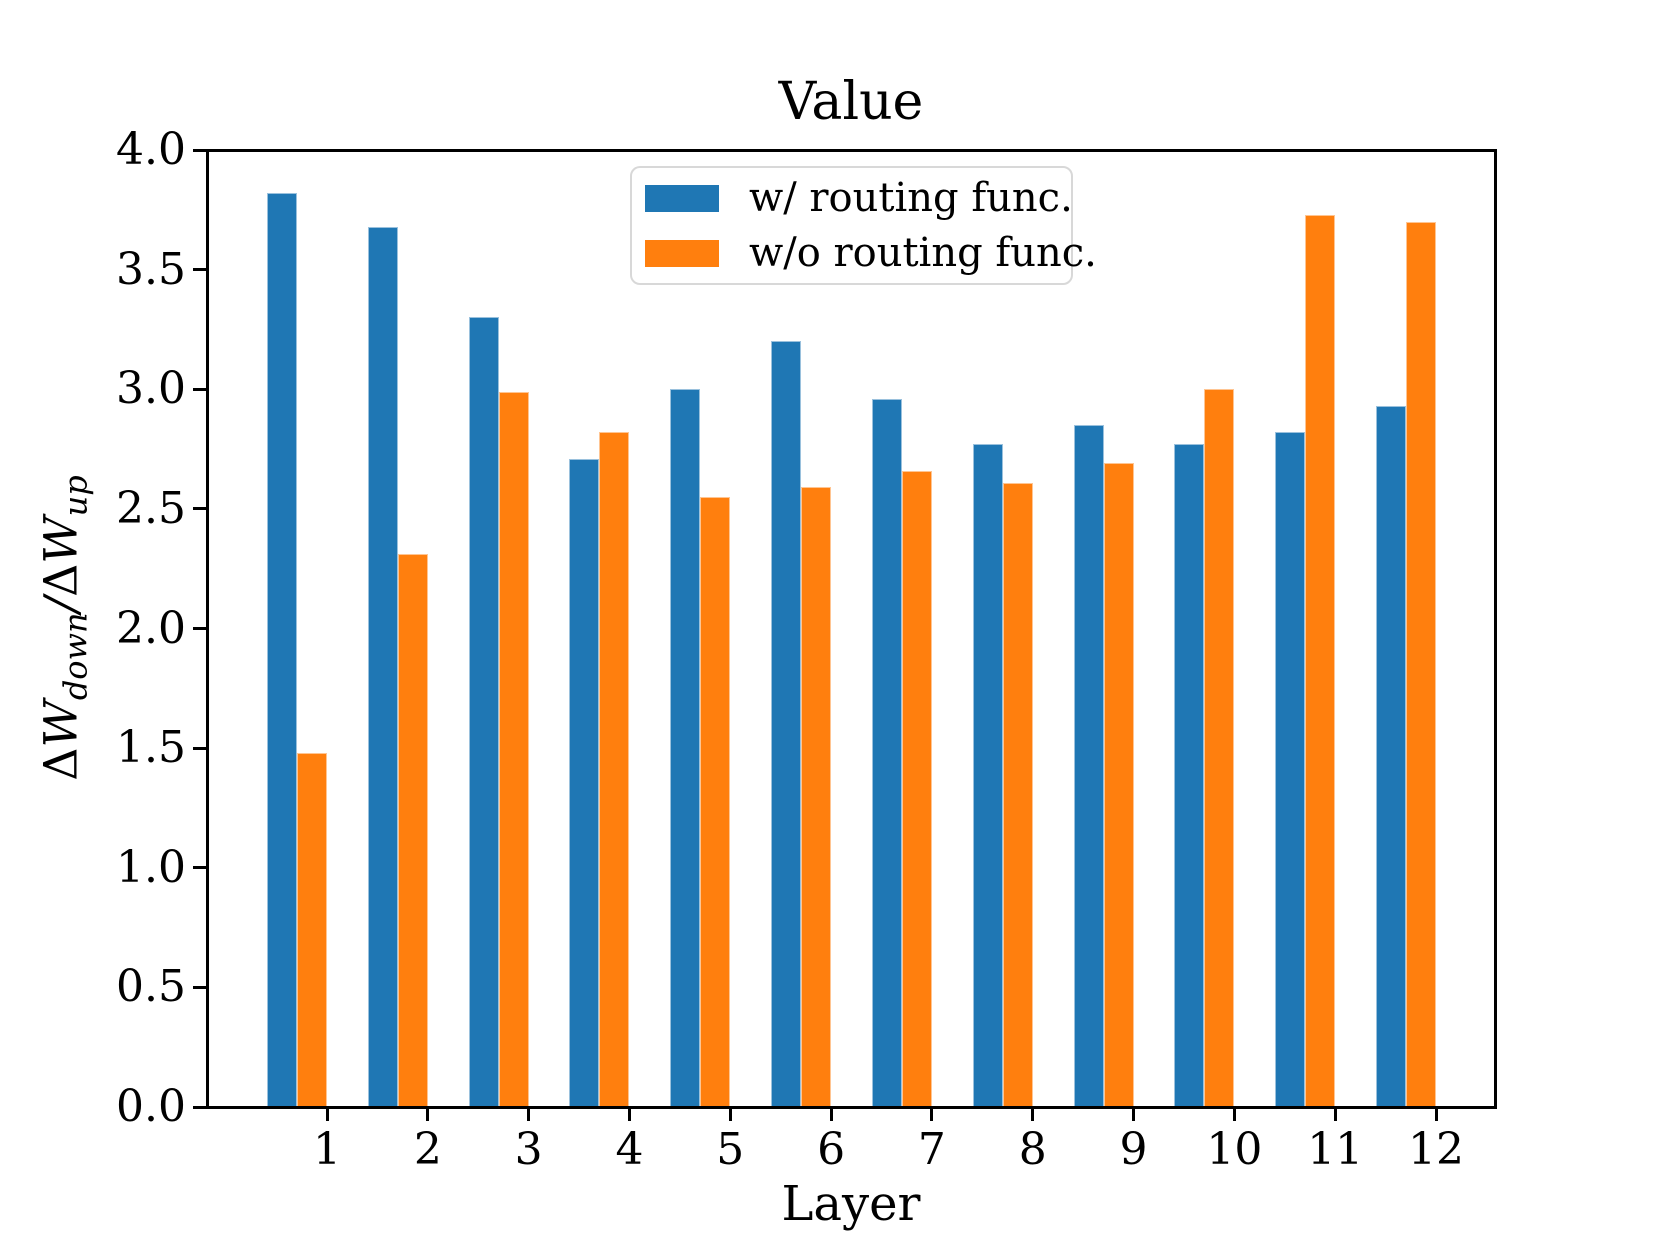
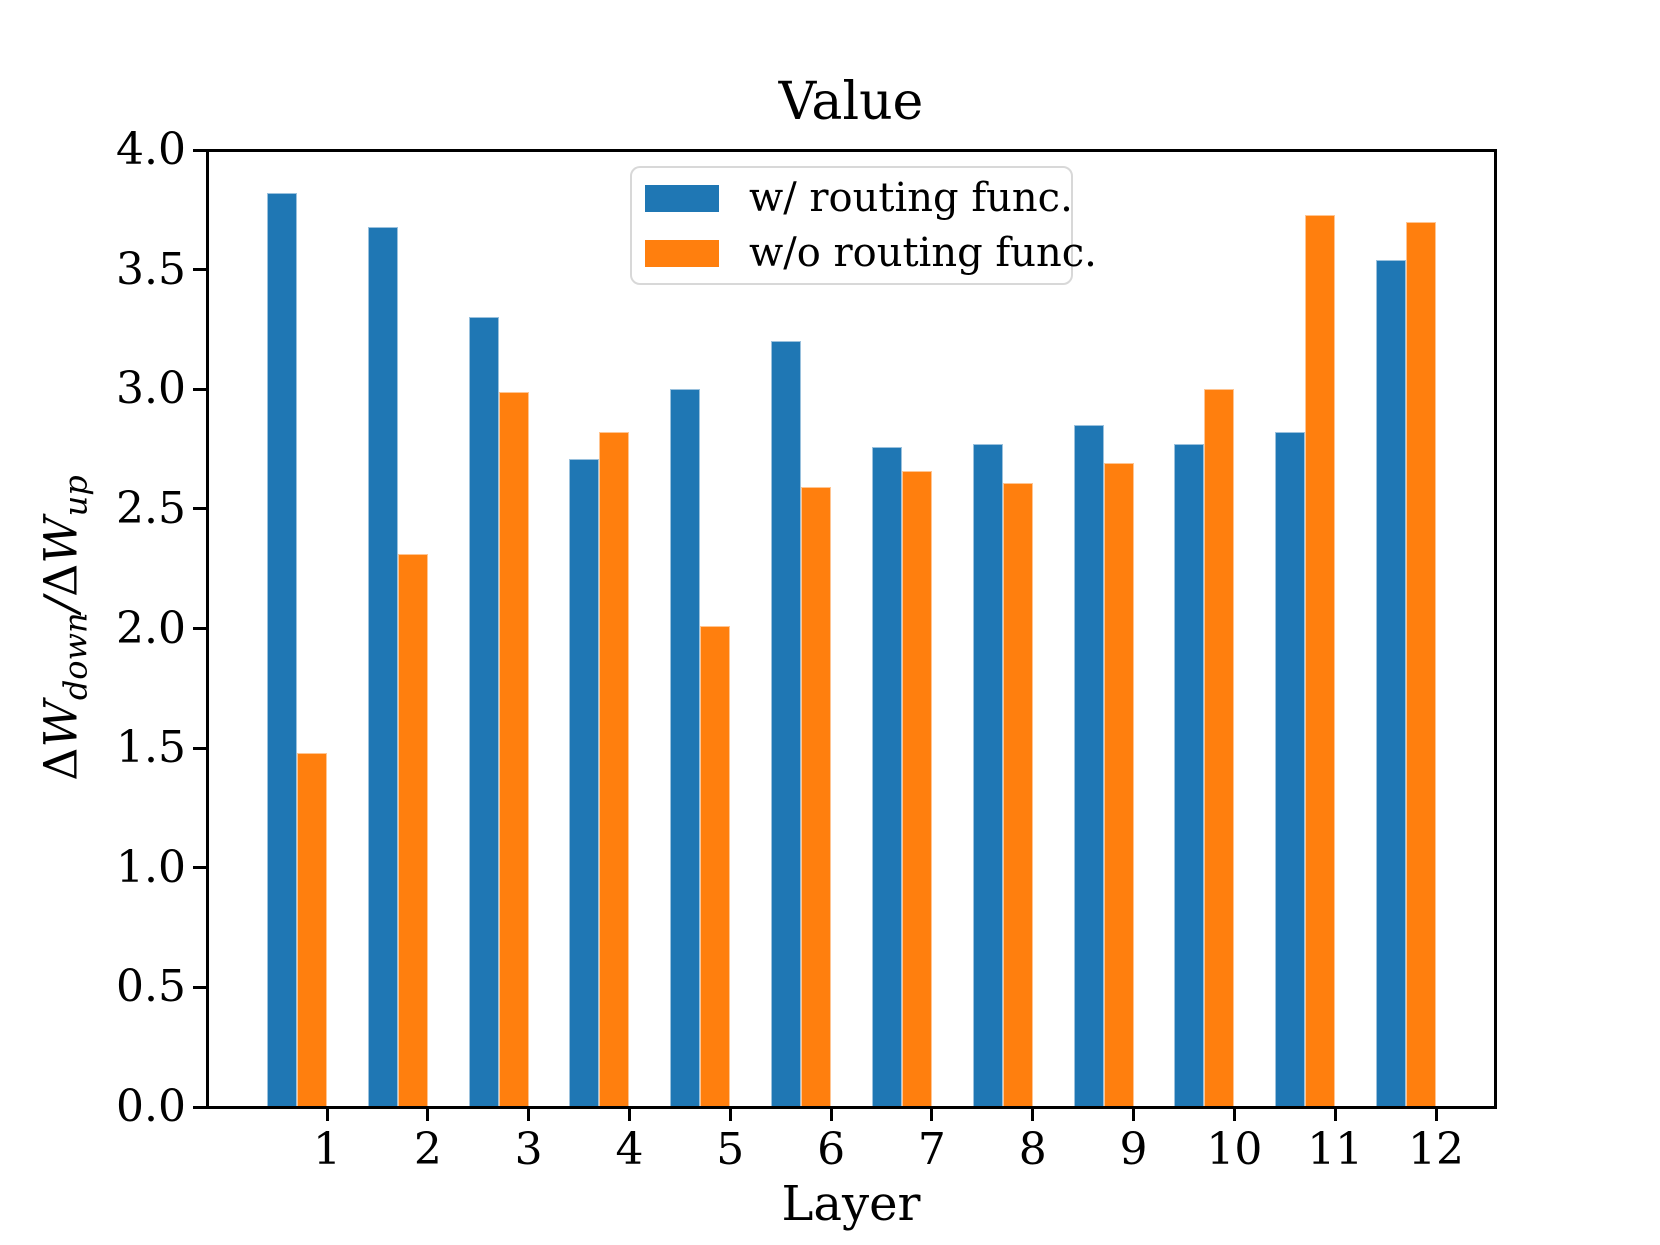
w/o routing func./5: 2.55 -> 2.01
w/ routing func./7: 2.96 -> 2.76
w/ routing func./12: 2.93 -> 3.54
